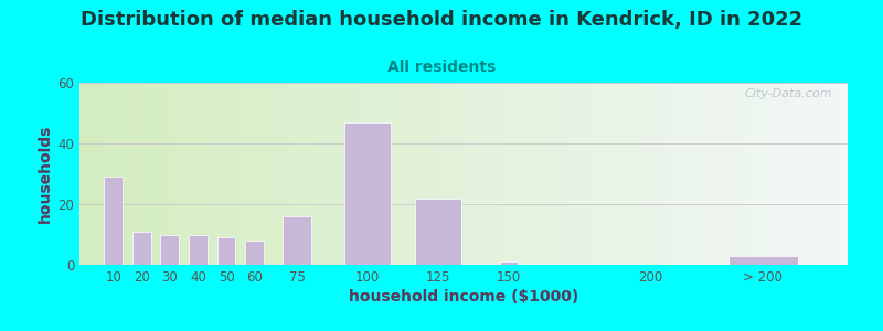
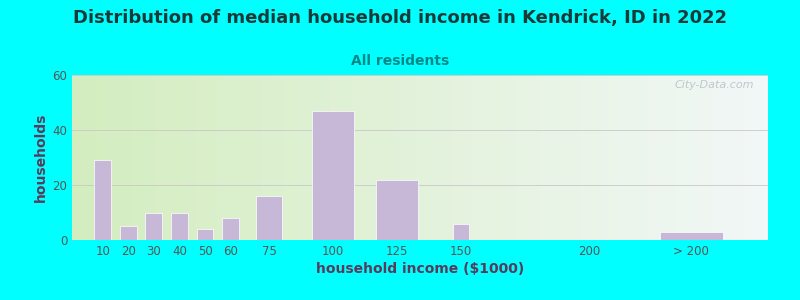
20: 11 -> 5
50: 9 -> 4
150: 1 -> 6
